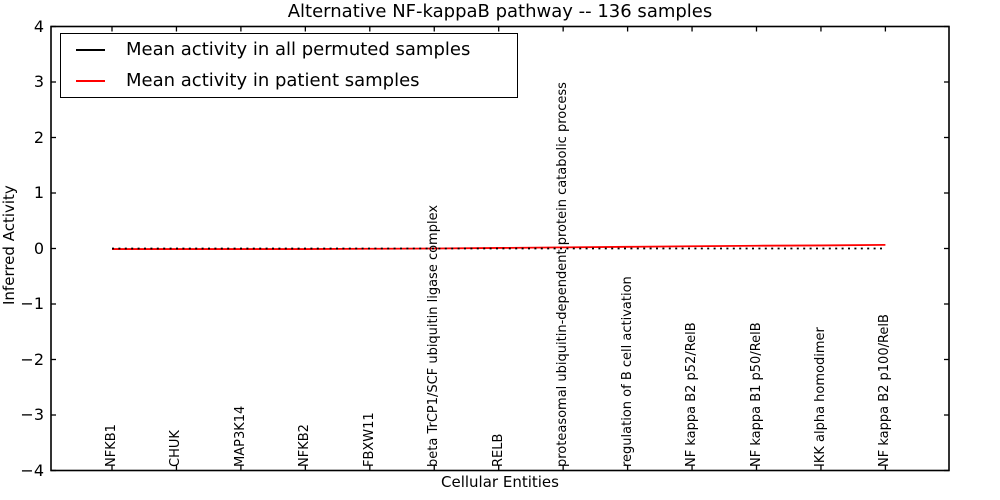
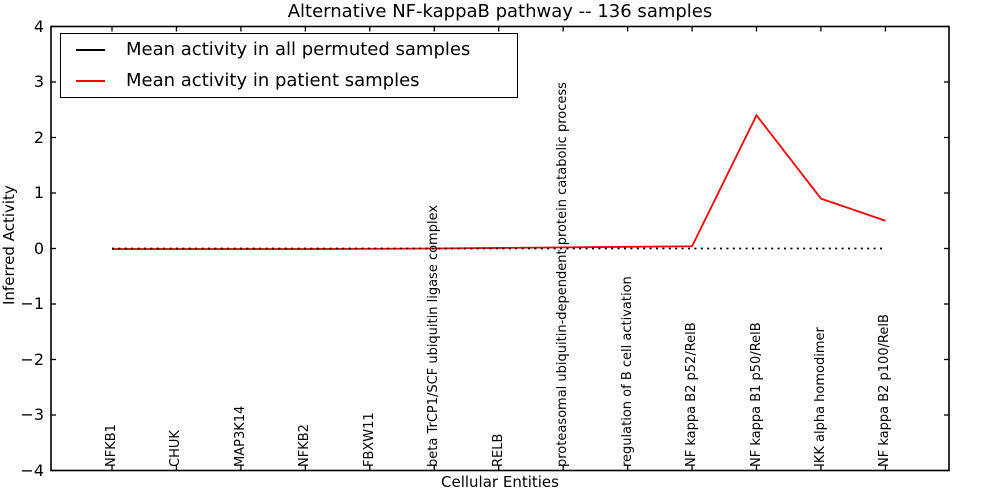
Mean activity in patient samples/NF kappa B1 p50/RelB: 0.1 -> 2.4
Mean activity in patient samples/IKK alpha homodimer: 0.1 -> 0.9
Mean activity in patient samples/NF kappa B2 p100/RelB: 0.1 -> 0.5
